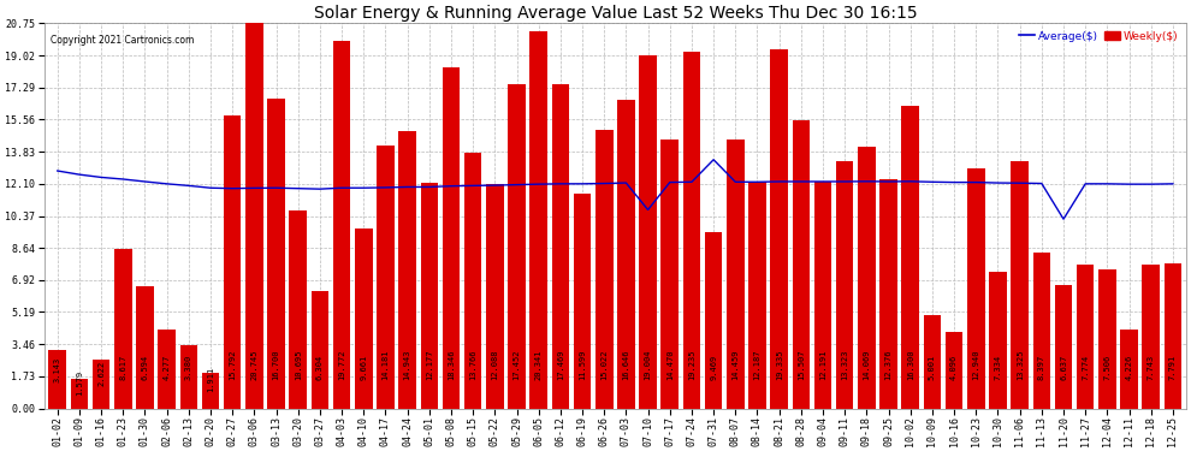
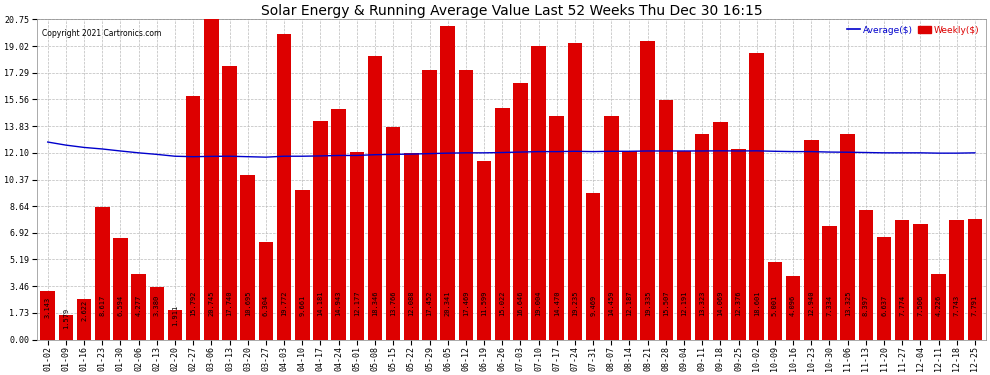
Weekly($)/03-13: 16.7 -> 17.7
Average($)/07-10: 10.7 -> 12.2
Average($)/07-31: 13.4 -> 12.2
Weekly($)/10-02: 16.3 -> 18.6
Average($)/11-20: 10.2 -> 12.1
